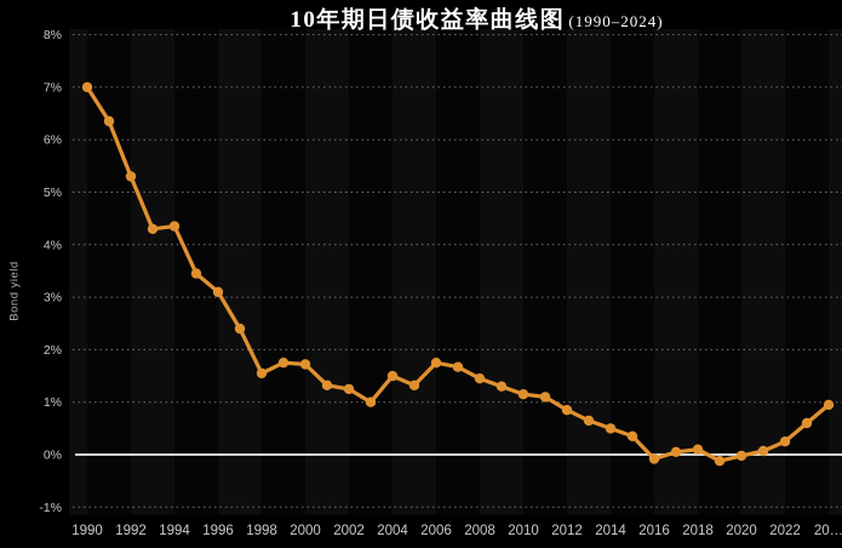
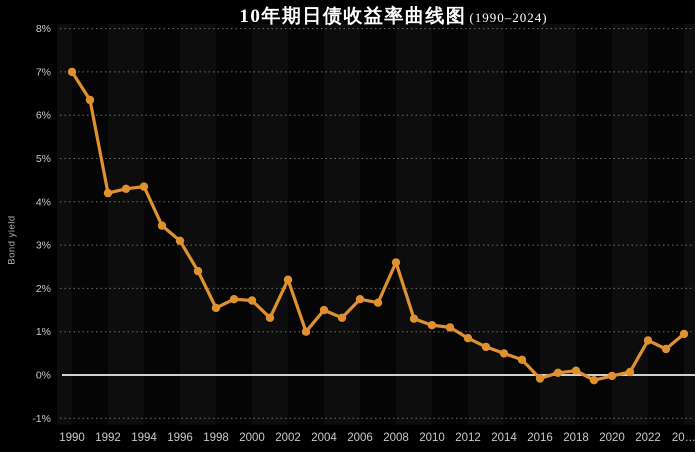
1992: 5.3% -> 4.2%
2002: 1.2% -> 2.2%
2008: 1.4% -> 2.6%
2022: 0.2% -> 0.8%
